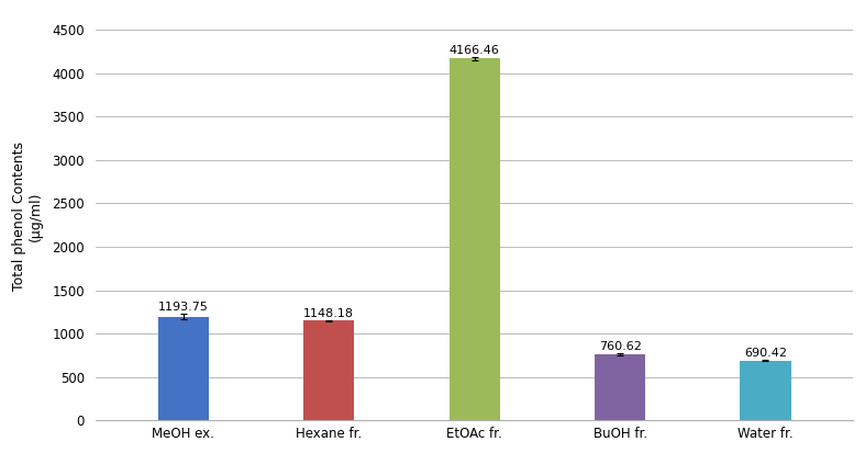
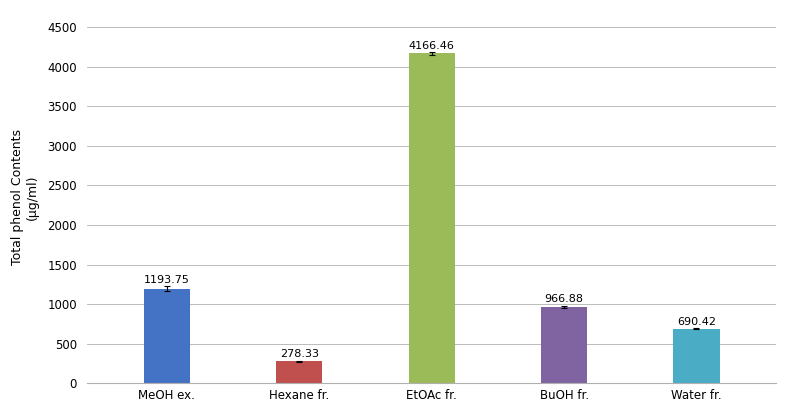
Hexane fr.: 1148.18 -> 278.33
BuOH fr.: 760.62 -> 966.88
